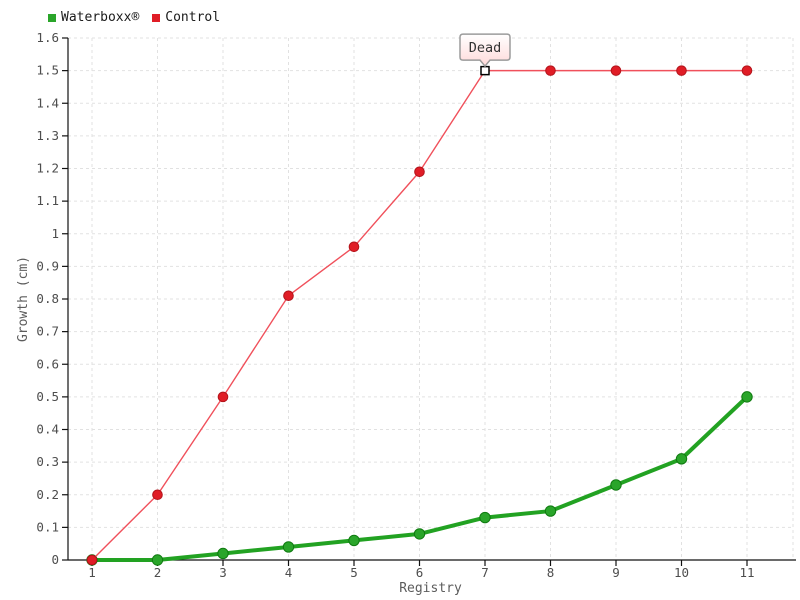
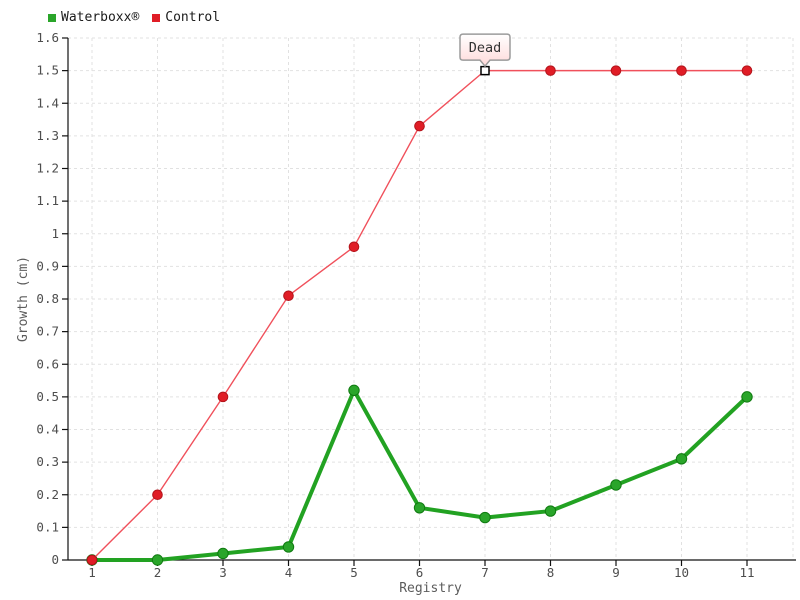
Waterboxx®/5: 0.06 -> 0.52
Waterboxx®/6: 0.08 -> 0.16
Control/6: 1.19 -> 1.33
